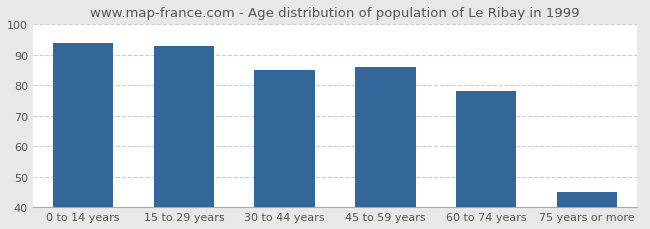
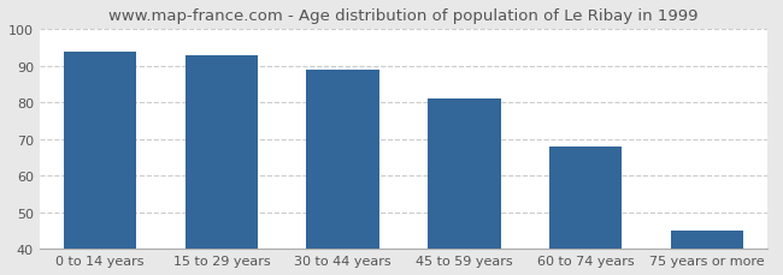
30 to 44 years: 85 -> 89
45 to 59 years: 86 -> 81
60 to 74 years: 78 -> 68
